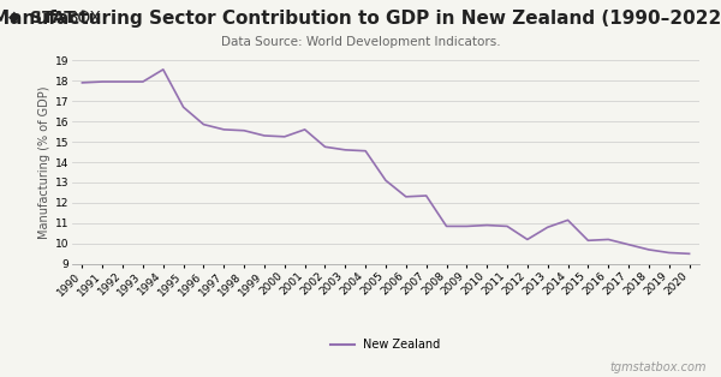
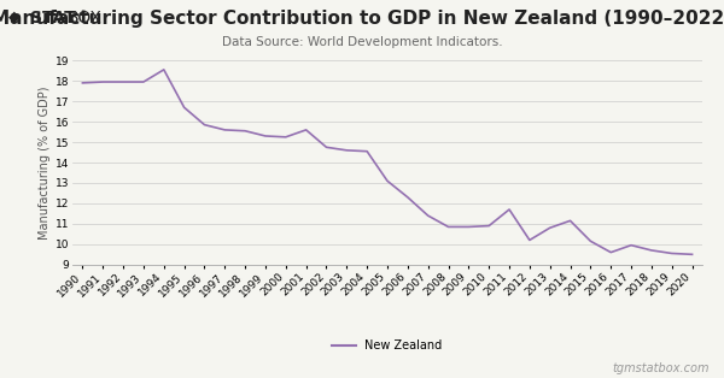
2007: 12.3 -> 11.4
2011: 10.8 -> 11.7
2016: 10.2 -> 9.6
